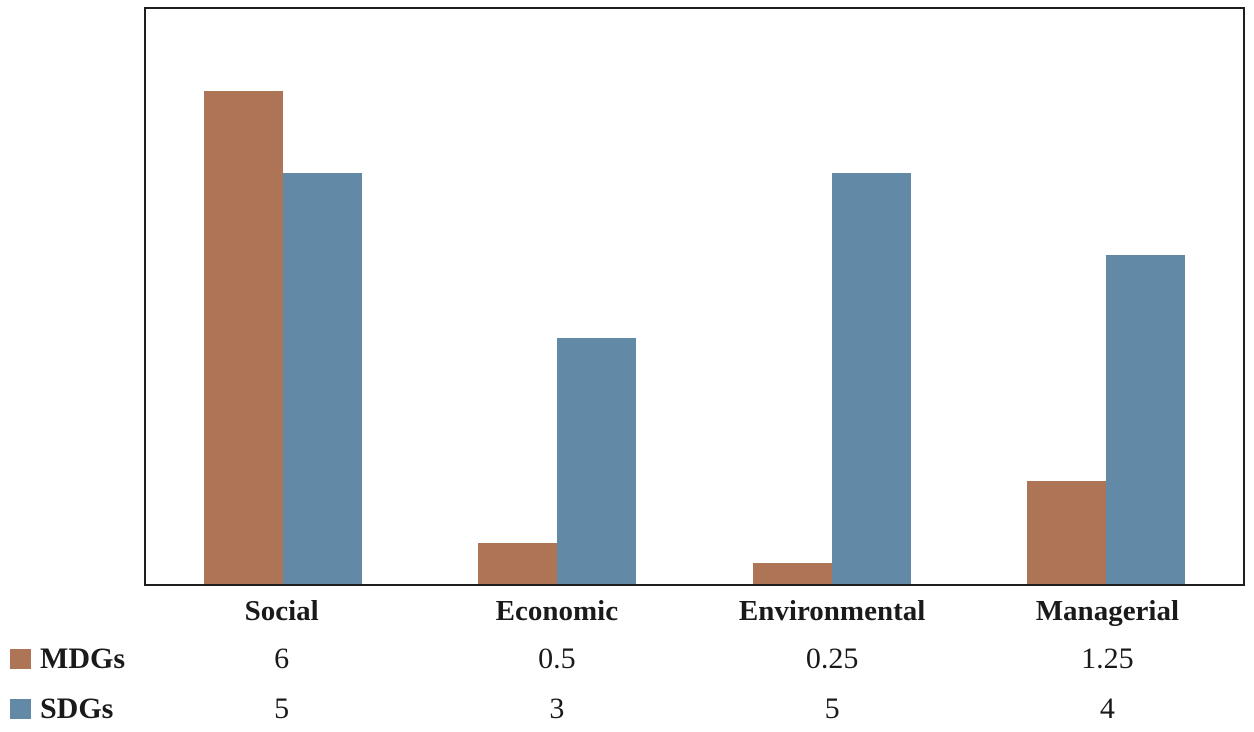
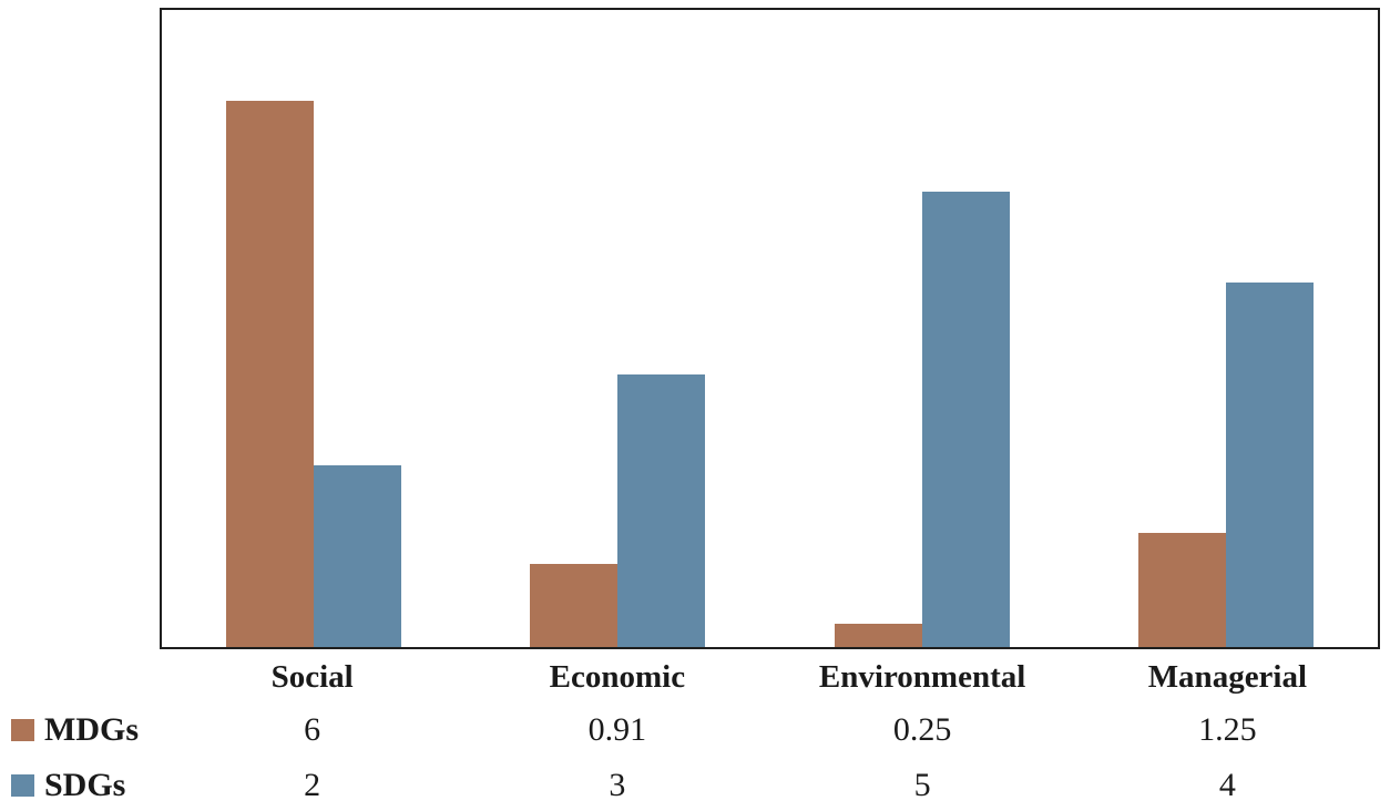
SDGs/Social: 5 -> 2
MDGs/Economic: 0.5 -> 0.91
